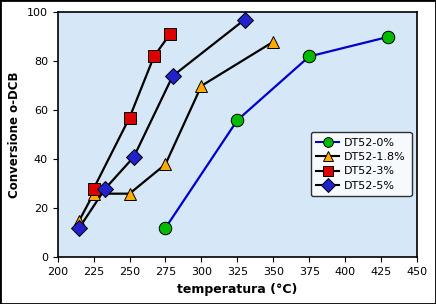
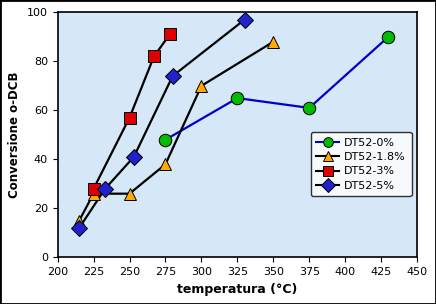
DT52-0%/275: 12 -> 48
DT52-0%/325: 56 -> 65
DT52-0%/375: 82 -> 61
